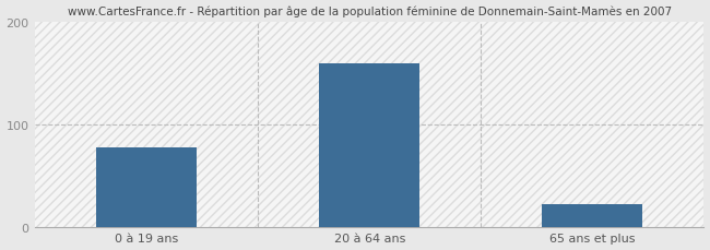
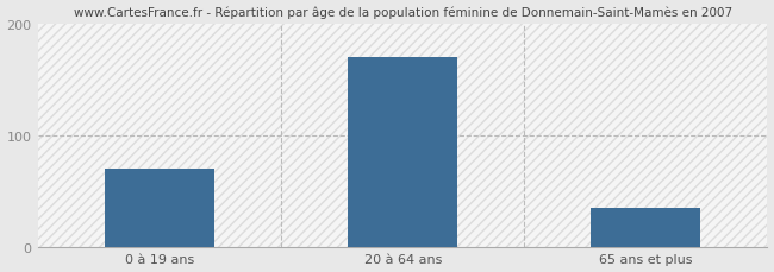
0 à 19 ans: 78 -> 70
20 à 64 ans: 160 -> 170
65 ans et plus: 22 -> 35
